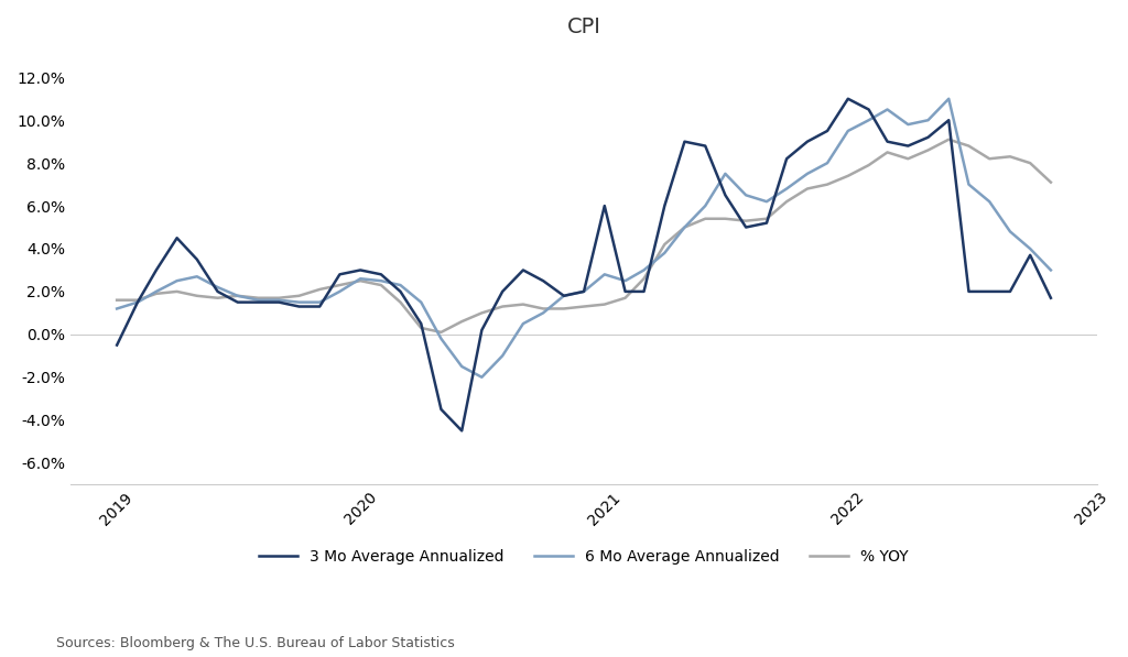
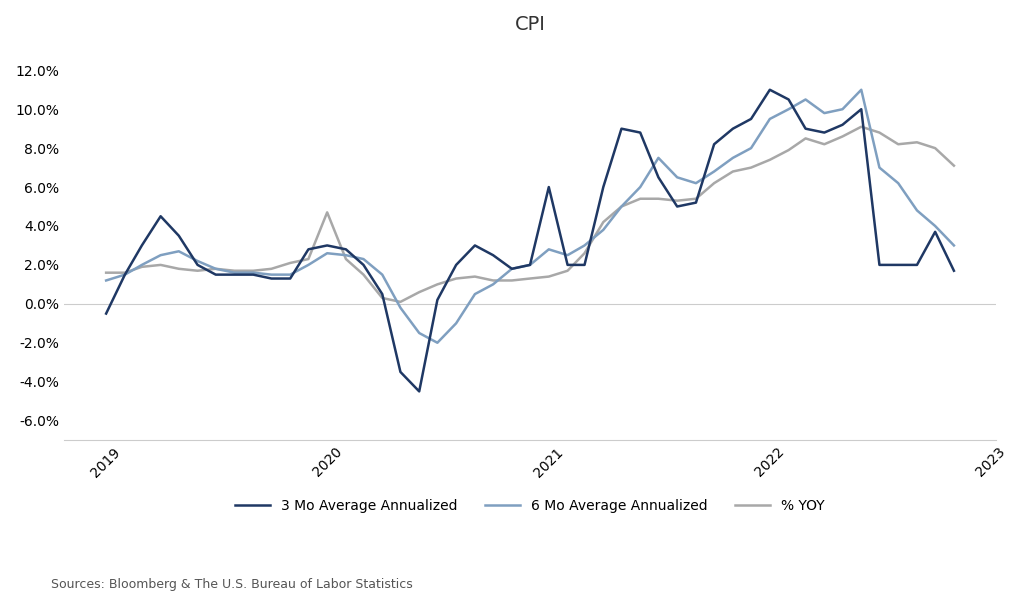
% YOY/2020: 2.5% -> 4.7%
